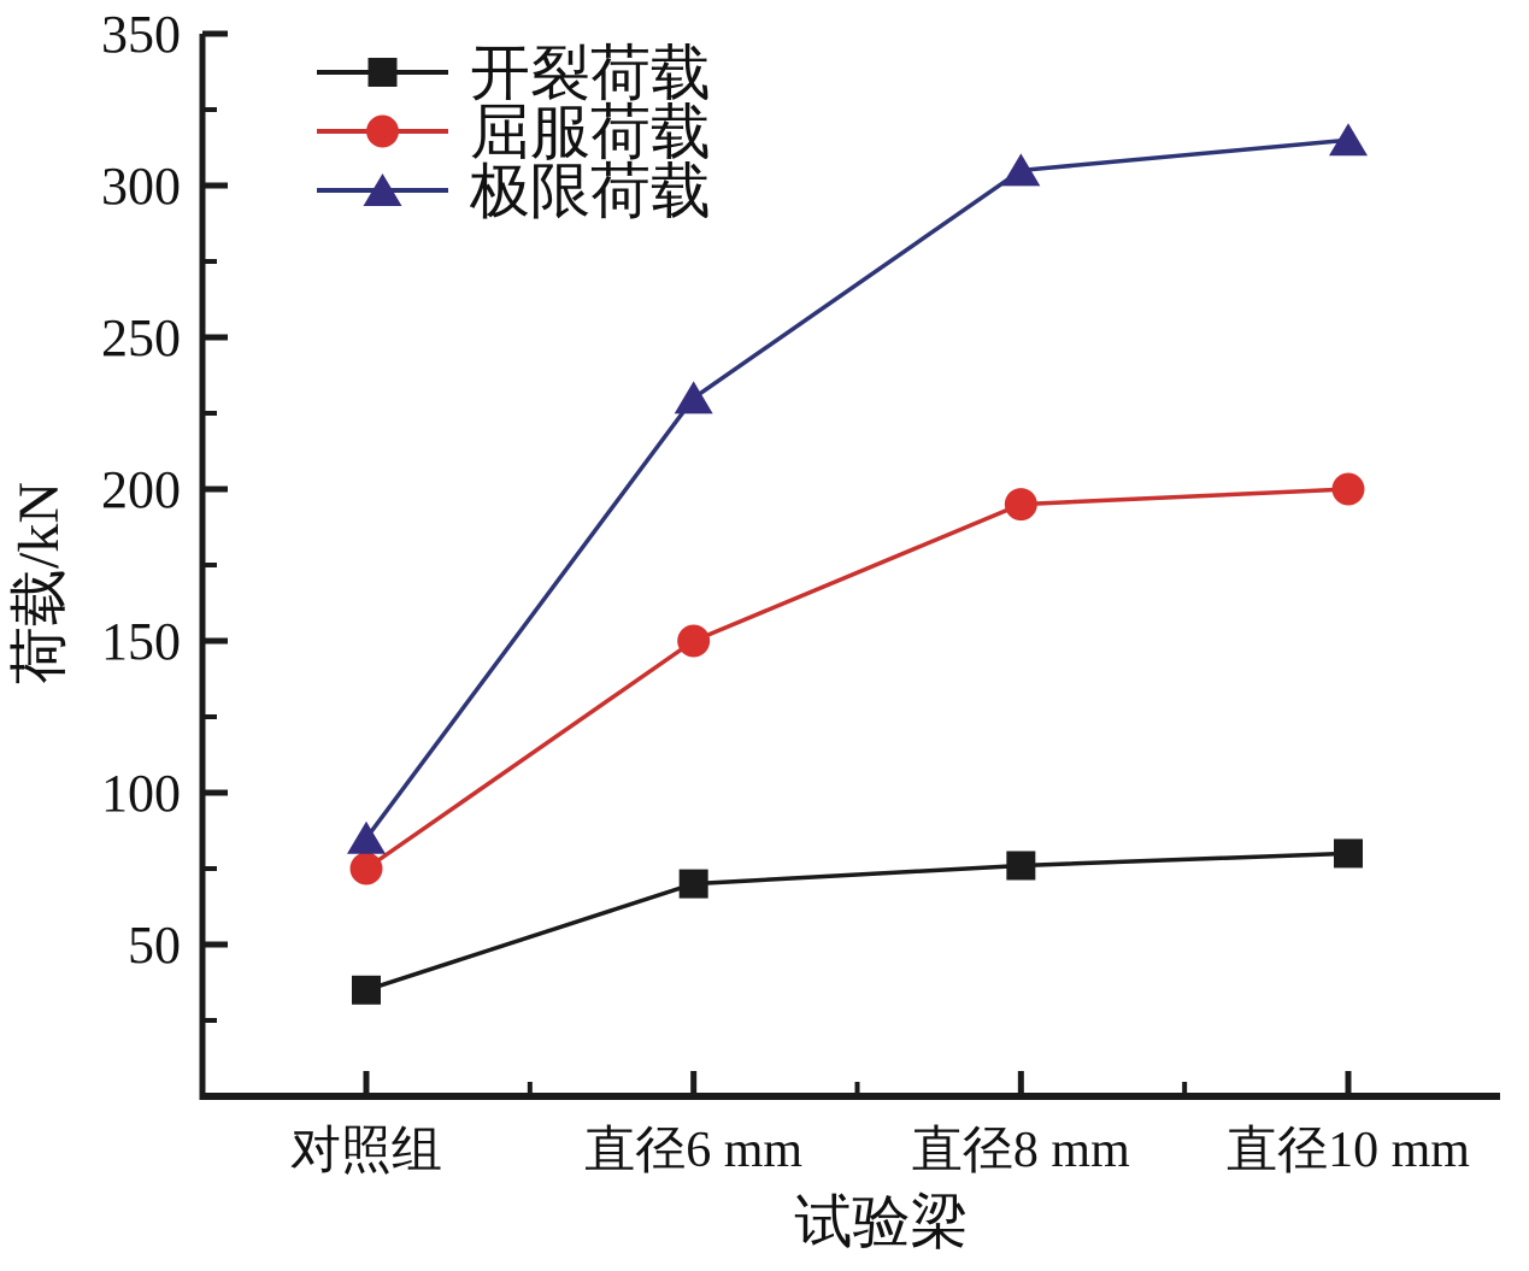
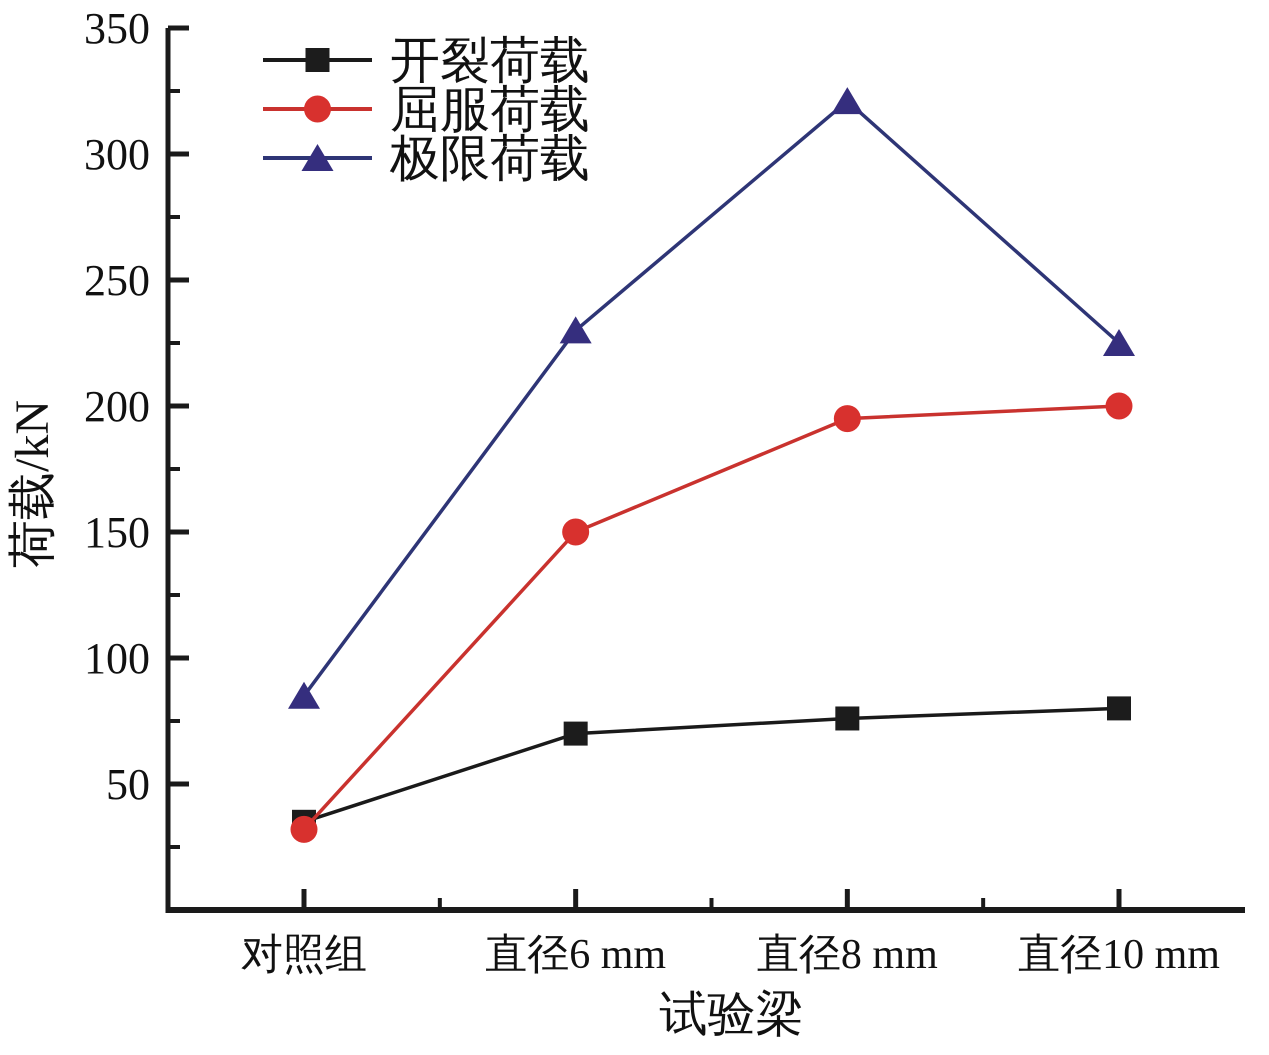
屈服荷载/对照组: 75 -> 32
极限荷载/直径8 mm: 305 -> 321
极限荷载/直径10 mm: 315 -> 225
